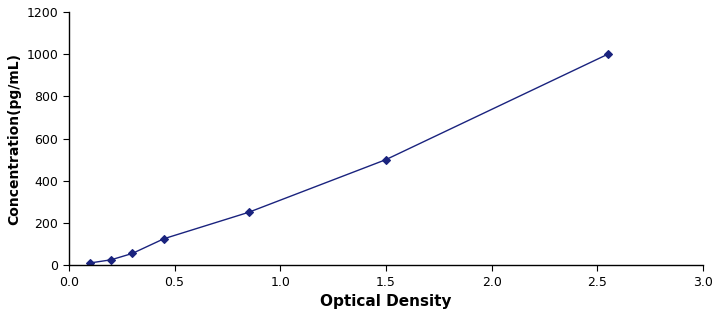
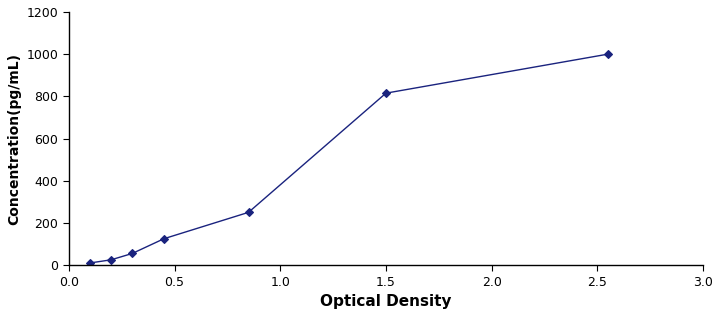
1.5: 500 -> 815
